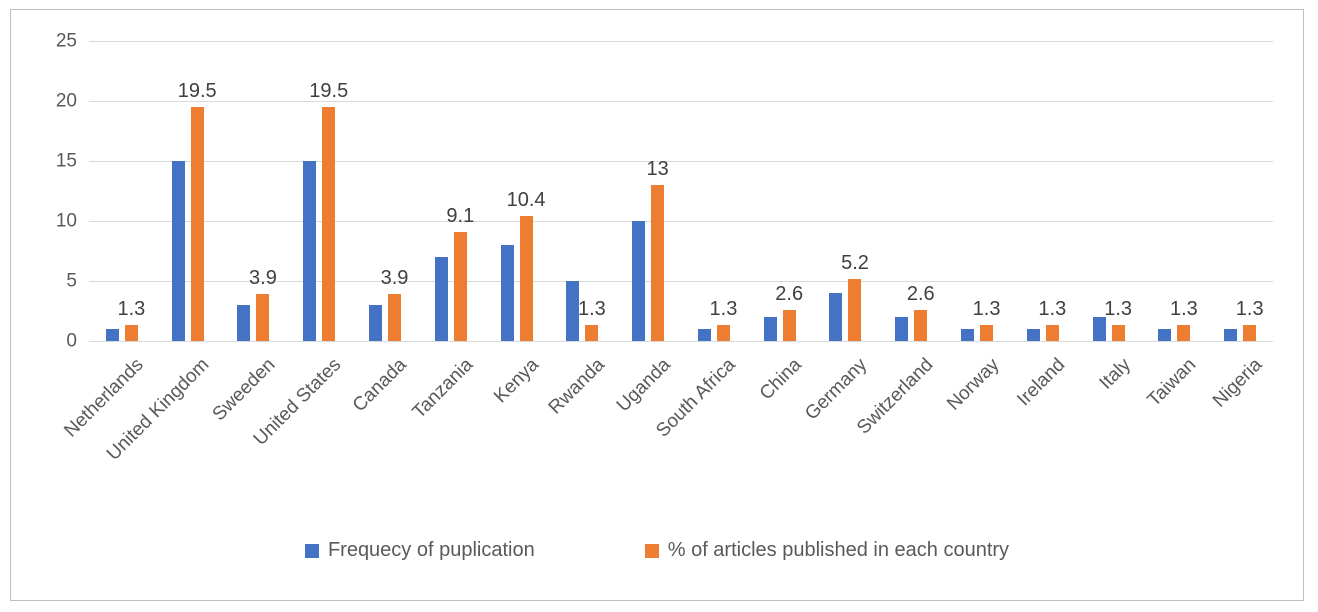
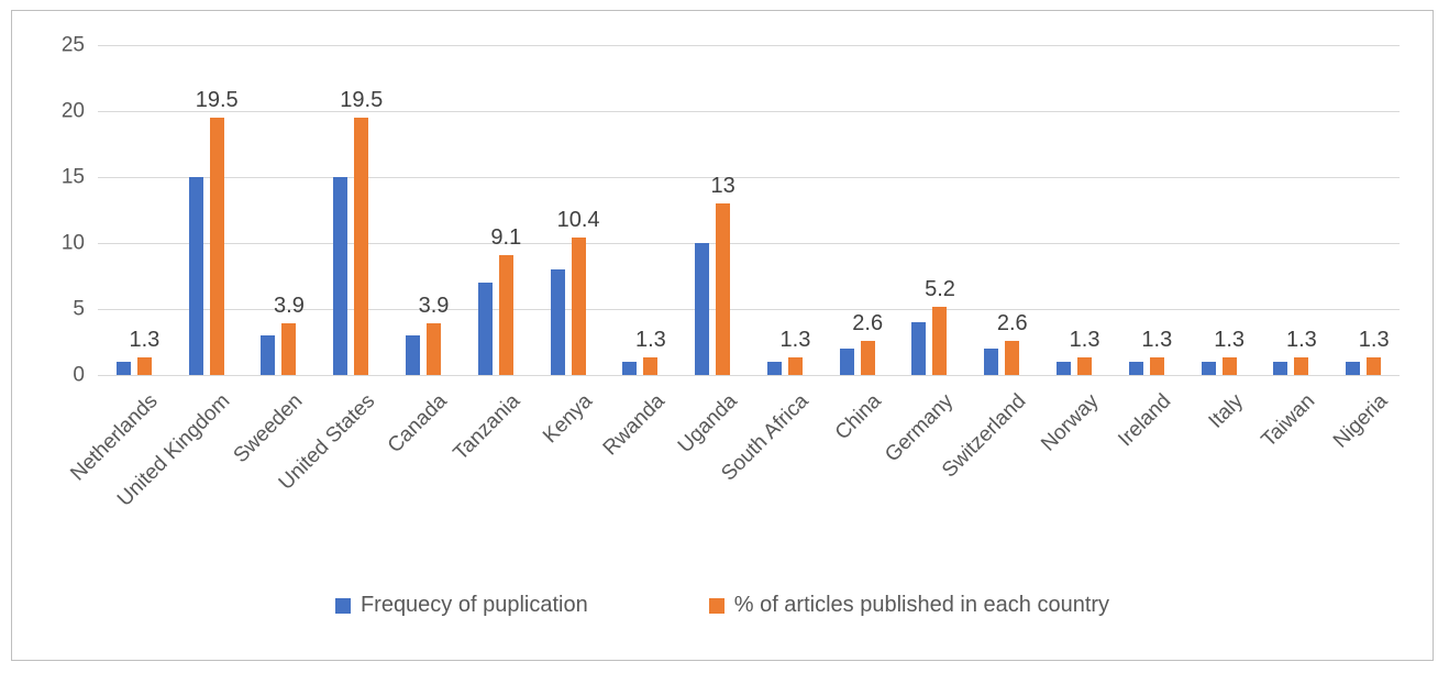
Frequecy of puplication/Rwanda: 5 -> 1
Frequecy of puplication/Italy: 2 -> 1
